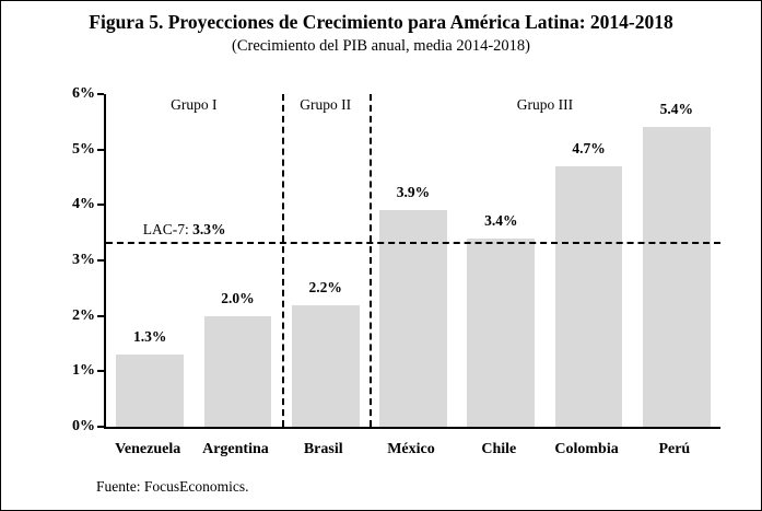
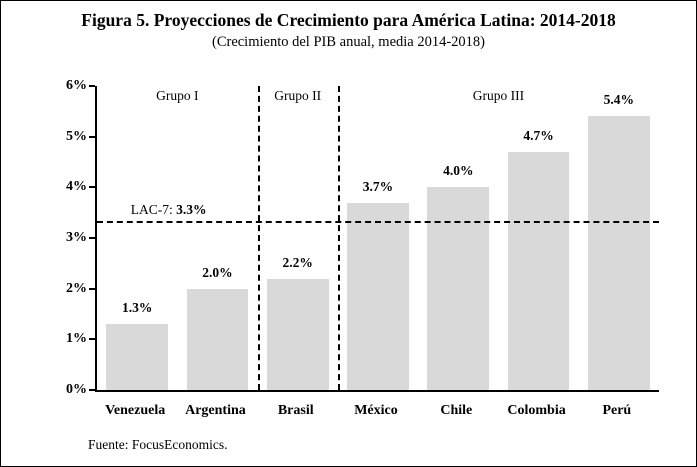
México: 3.9% -> 3.7%
Chile: 3.4% -> 4.0%
